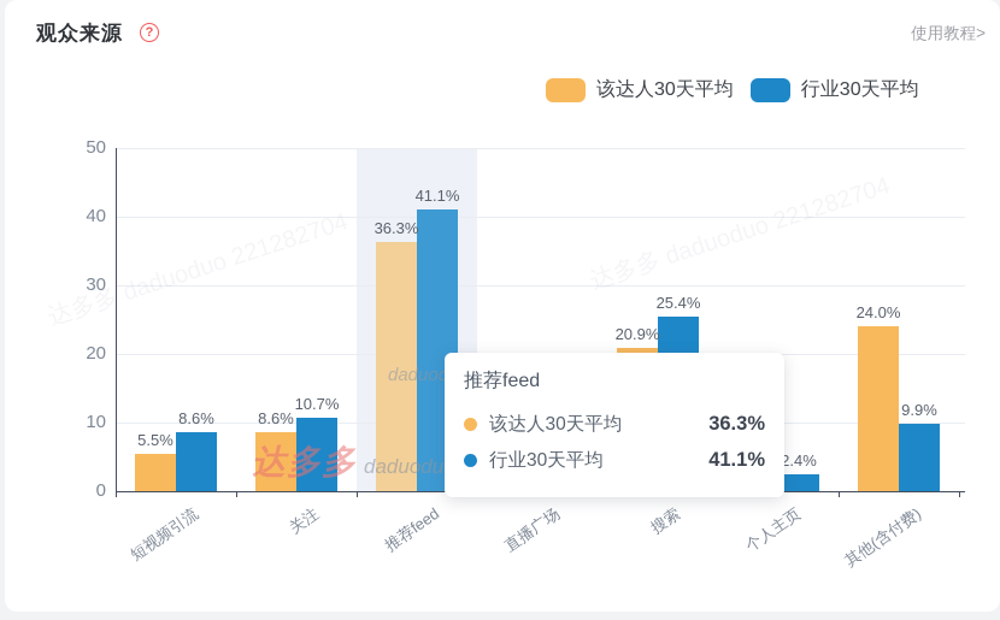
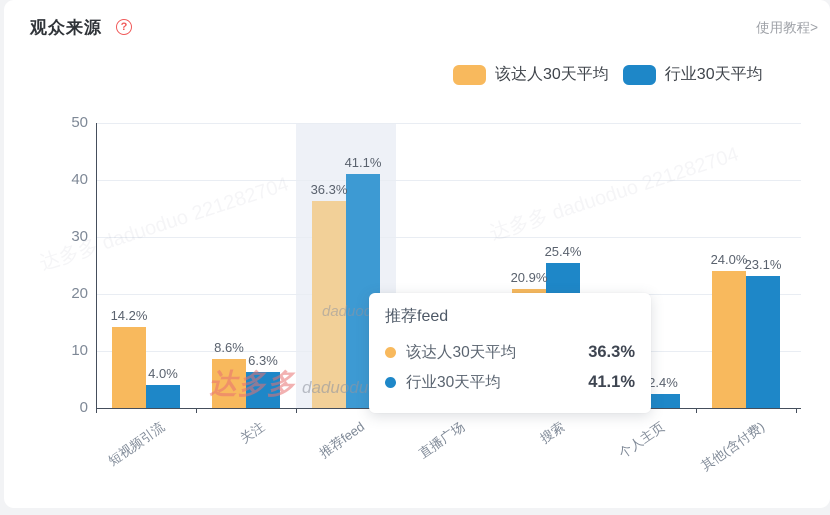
该达人30天平均/短视频引流: 5.5% -> 14.2%
行业30天平均/短视频引流: 8.6% -> 4.0%
行业30天平均/关注: 10.7% -> 6.3%
行业30天平均/其他(含付费): 9.9% -> 23.1%
